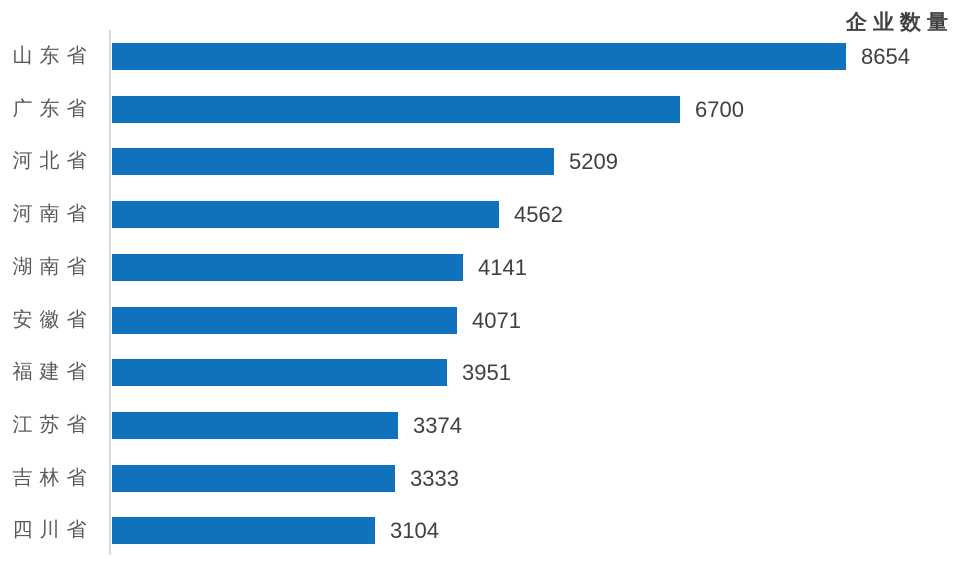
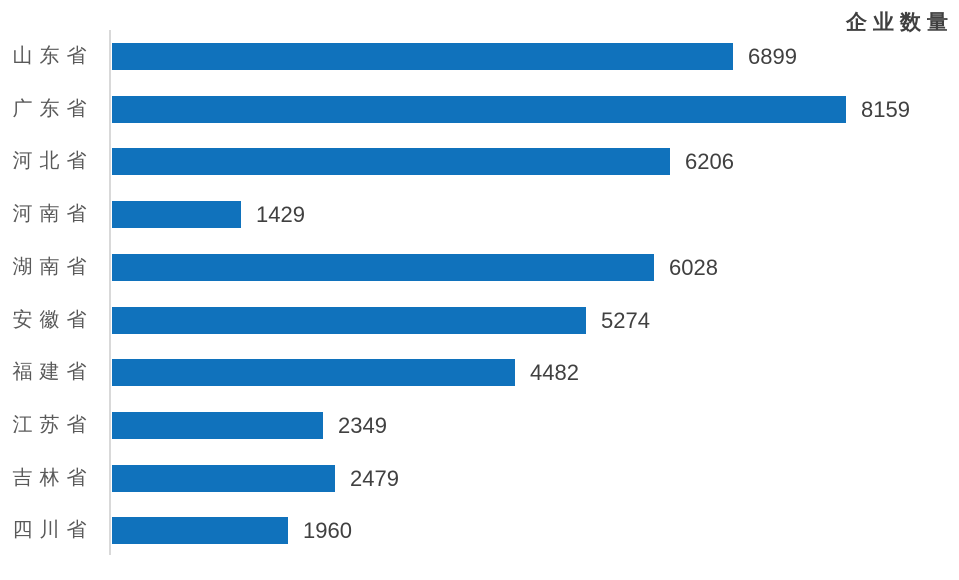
山东省: 8654 -> 6899
广东省: 6700 -> 8159
河北省: 5209 -> 6206
河南省: 4562 -> 1429
湖南省: 4141 -> 6028
安徽省: 4071 -> 5274
福建省: 3951 -> 4482
江苏省: 3374 -> 2349
吉林省: 3333 -> 2479
四川省: 3104 -> 1960
